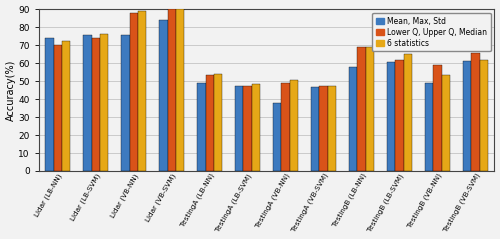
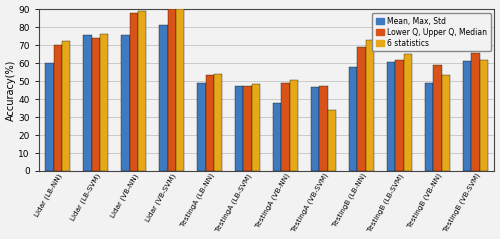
Mean, Max, Std/Lidar (LB-NN): 74 -> 60
Mean, Max, Std/Lidar (VB-SVM): 84 -> 81
6 statistics/TestingA (VB-SVM): 47 -> 34
6 statistics/TestingB (LB-NN): 69 -> 73
